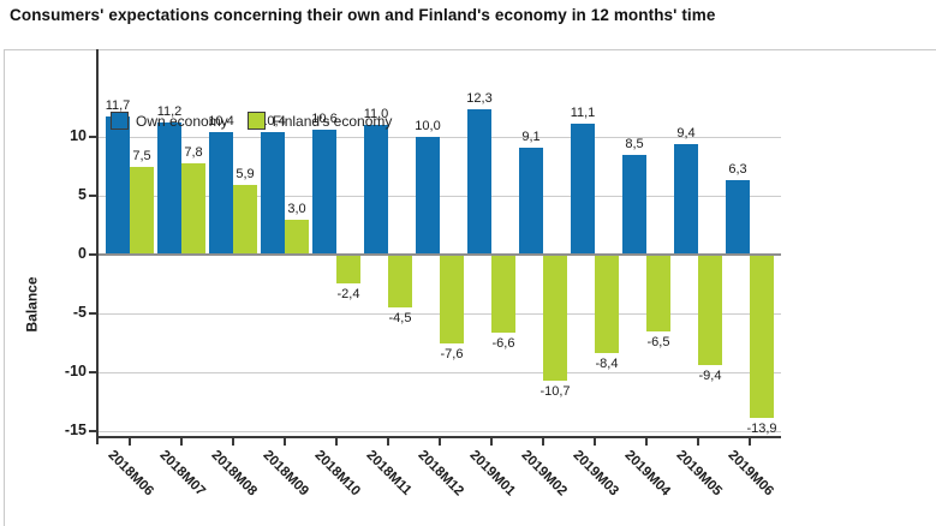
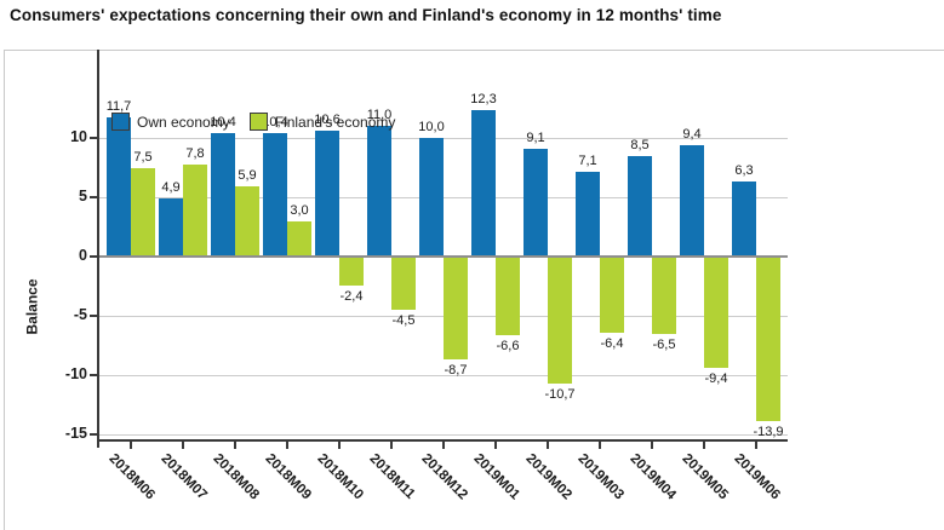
Own economy/2018M07: 11,2 -> 4,9
Finland's economy/2018M12: -7,6 -> -8,7
Own economy/2019M03: 11,1 -> 7,1
Finland's economy/2019M03: -8,4 -> -6,4
